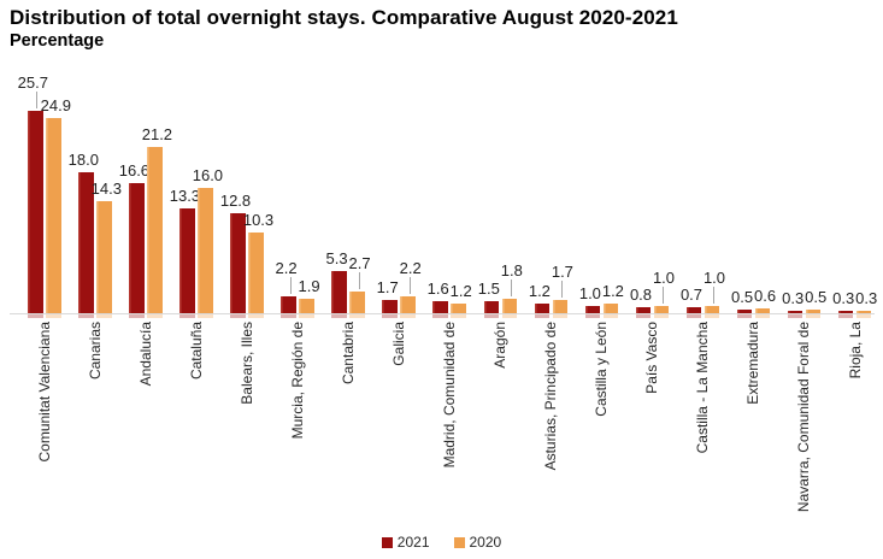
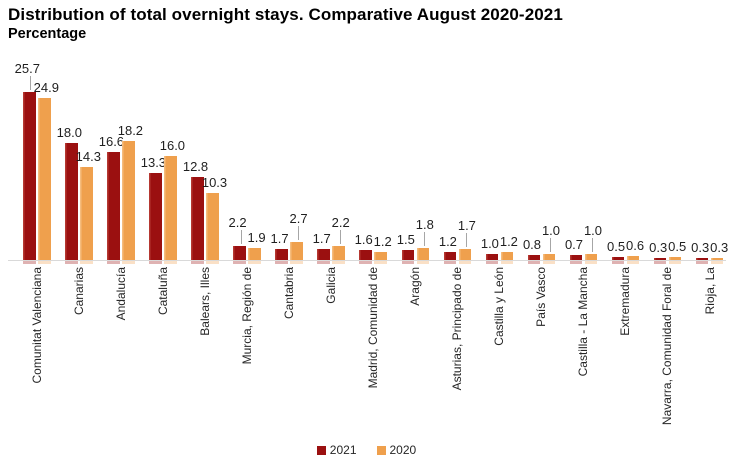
2020/Andalucía: 21.2 -> 18.2
2021/Cantabria: 5.3 -> 1.7
